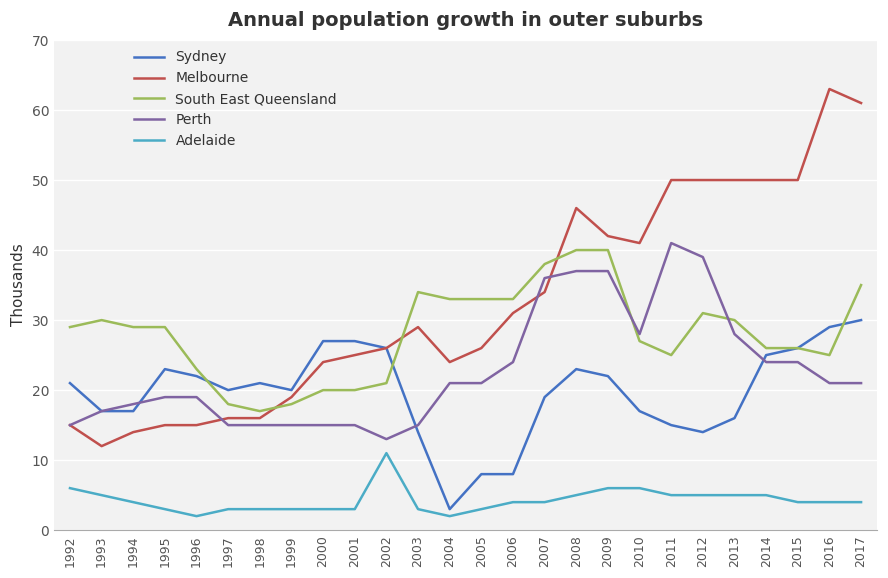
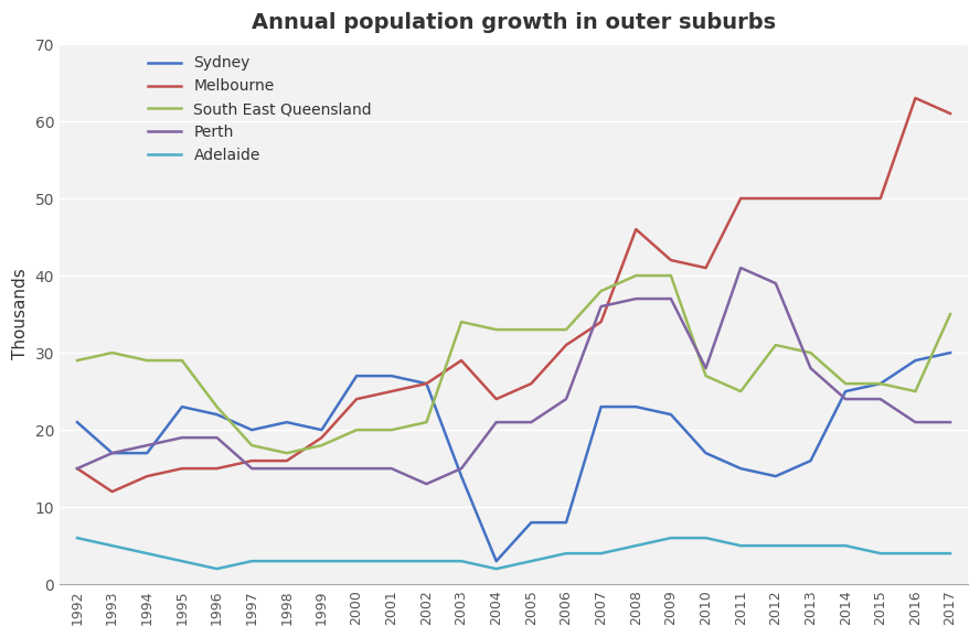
Adelaide/2002: 11 -> 3
Sydney/2007: 19 -> 23
